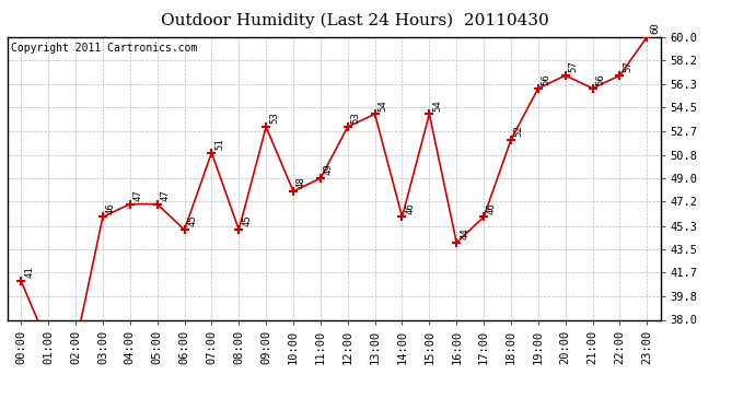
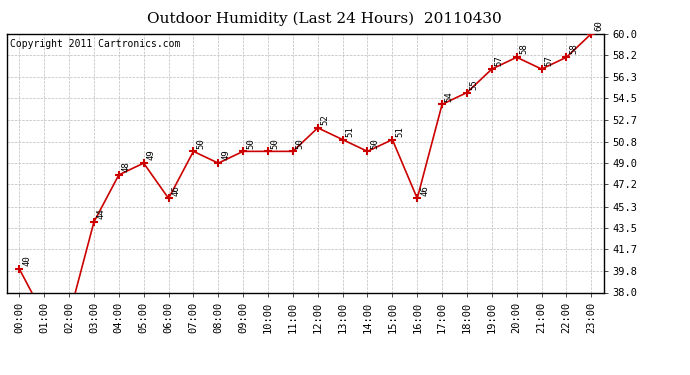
00:00: 41 -> 40
03:00: 46 -> 44
04:00: 47 -> 48
05:00: 47 -> 49
06:00: 45 -> 46
07:00: 51 -> 50
08:00: 45 -> 49
09:00: 53 -> 50
10:00: 48 -> 50
11:00: 49 -> 50
12:00: 53 -> 52
13:00: 54 -> 51
14:00: 46 -> 50
15:00: 54 -> 51
16:00: 44 -> 46
17:00: 46 -> 54
18:00: 52 -> 55
19:00: 56 -> 57
20:00: 57 -> 58
21:00: 56 -> 57
22:00: 57 -> 58
